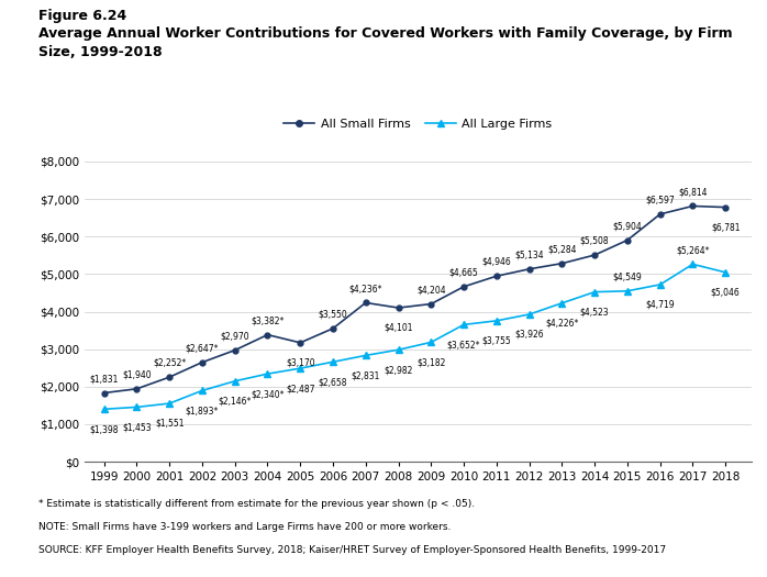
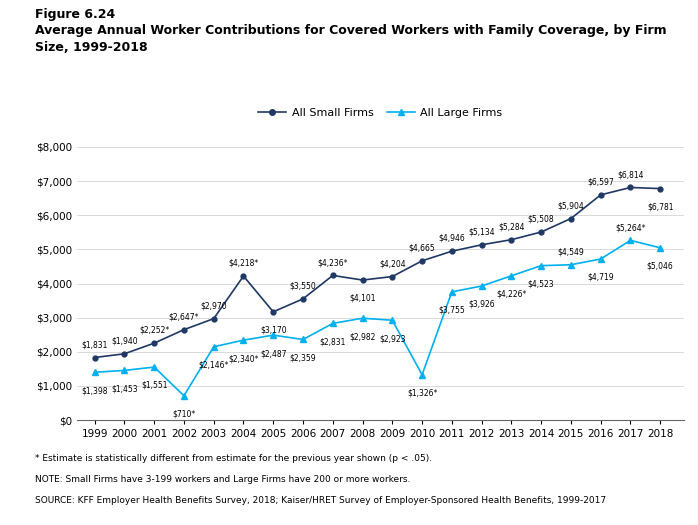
All Large Firms/2002: $1,893* -> $710*
All Small Firms/2004: $3,382* -> $4,218*
All Large Firms/2006: $2,658 -> $2,359
All Large Firms/2009: $3,182 -> $2,923
All Large Firms/2010: $3,652* -> $1,326*
